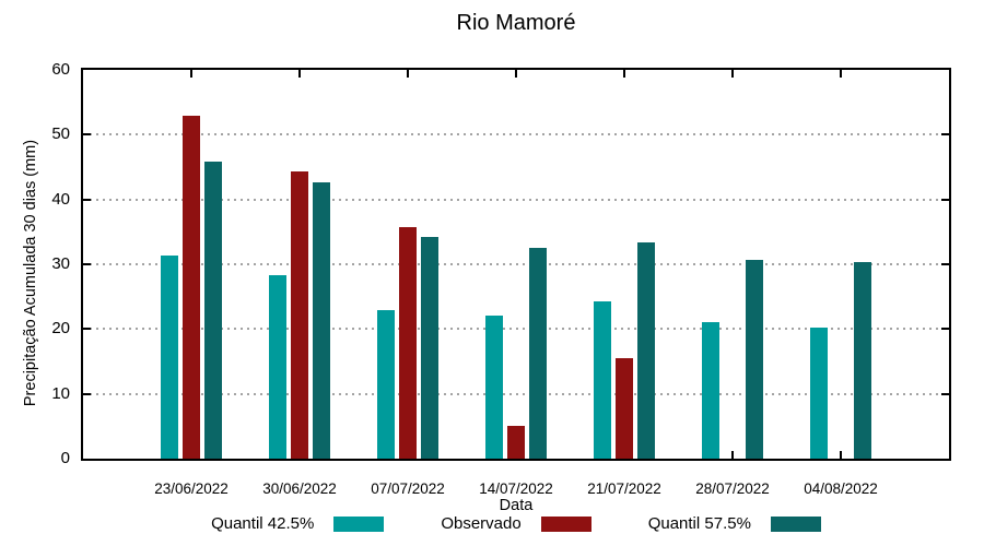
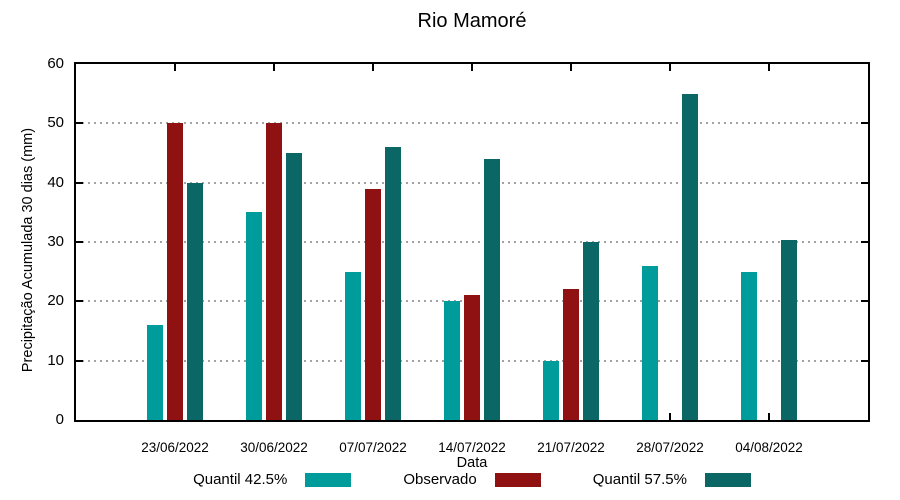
Quantil 42.5%/23/06/2022: 31 -> 16
Observado/23/06/2022: 53 -> 50
Quantil 57.5%/23/06/2022: 46 -> 40
Quantil 42.5%/30/06/2022: 28 -> 35
Observado/30/06/2022: 44 -> 50
Quantil 57.5%/30/06/2022: 43 -> 45
Quantil 42.5%/07/07/2022: 23 -> 25
Observado/07/07/2022: 36 -> 39
Quantil 57.5%/07/07/2022: 34 -> 46
Quantil 42.5%/14/07/2022: 22 -> 20
Observado/14/07/2022: 5 -> 21
Quantil 57.5%/14/07/2022: 32 -> 44
Quantil 42.5%/21/07/2022: 24 -> 10
Observado/21/07/2022: 16 -> 22
Quantil 57.5%/21/07/2022: 33 -> 30
Quantil 42.5%/28/07/2022: 21 -> 26
Quantil 57.5%/28/07/2022: 31 -> 55
Quantil 42.5%/04/08/2022: 20 -> 25
